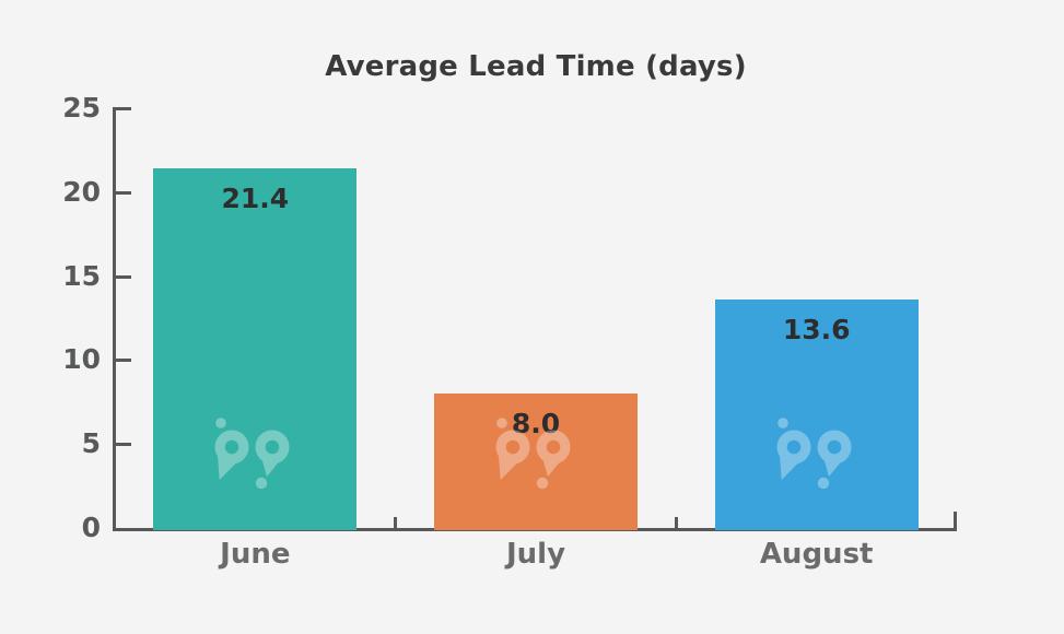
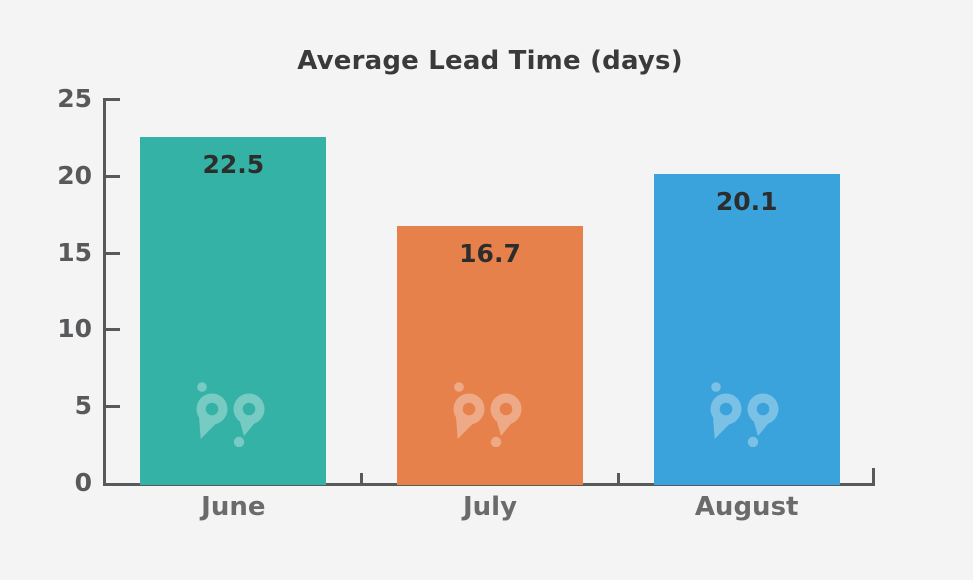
June: 21.4 -> 22.5
July: 8.0 -> 16.7
August: 13.6 -> 20.1
